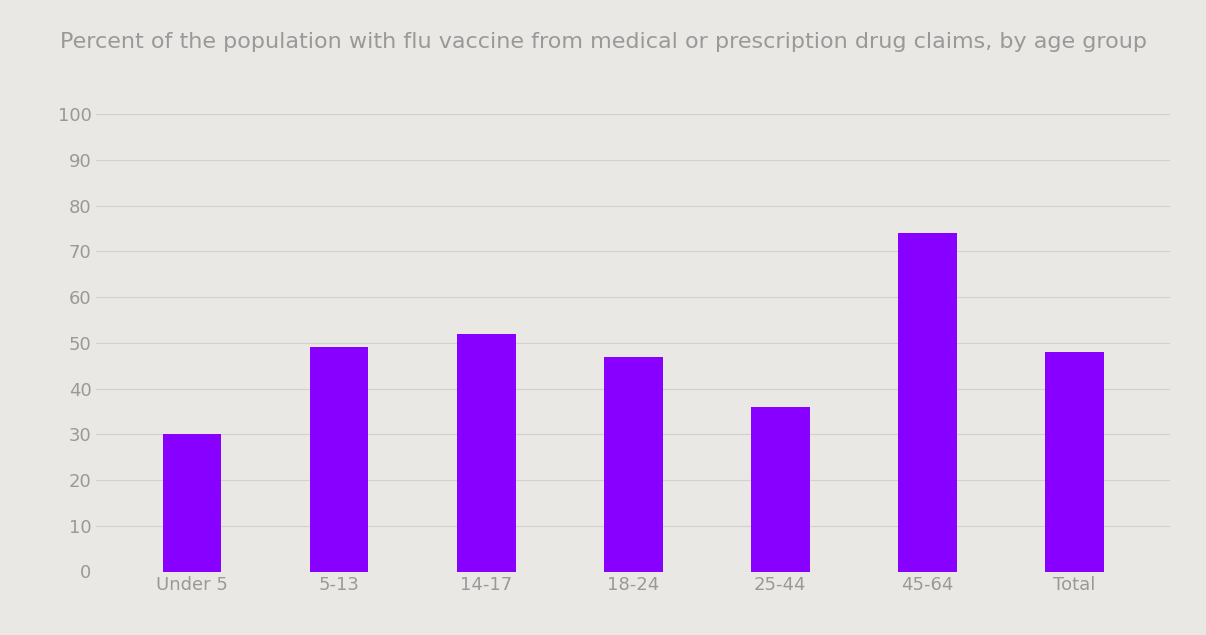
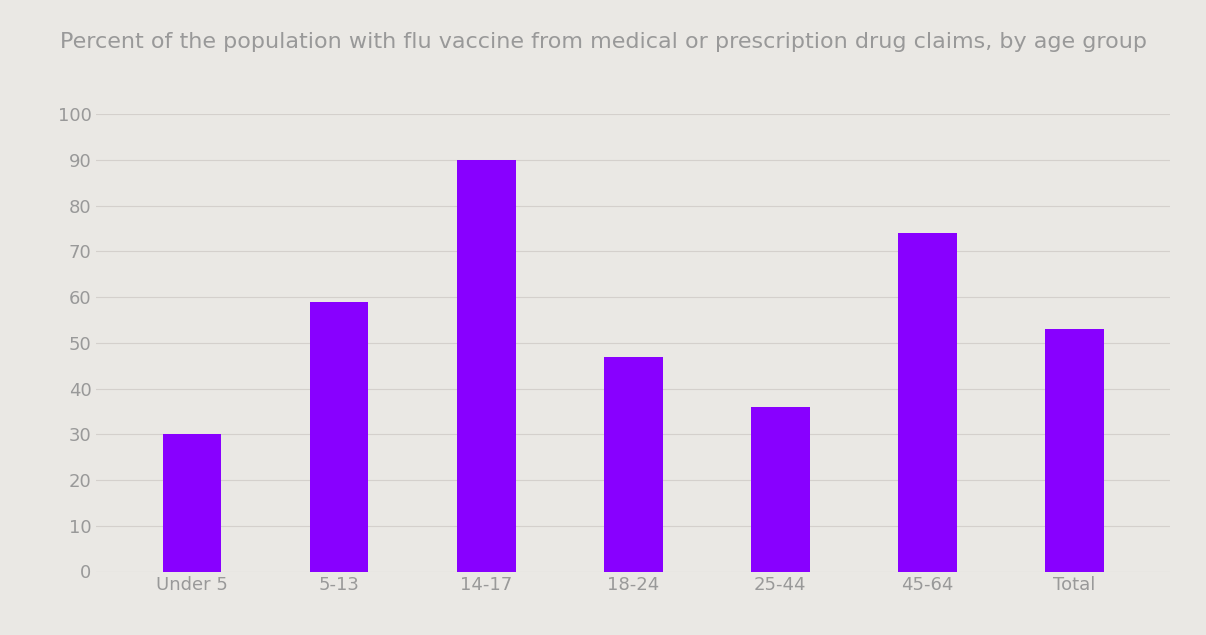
5-13: 49 -> 59
14-17: 52 -> 90
Total: 48 -> 53
